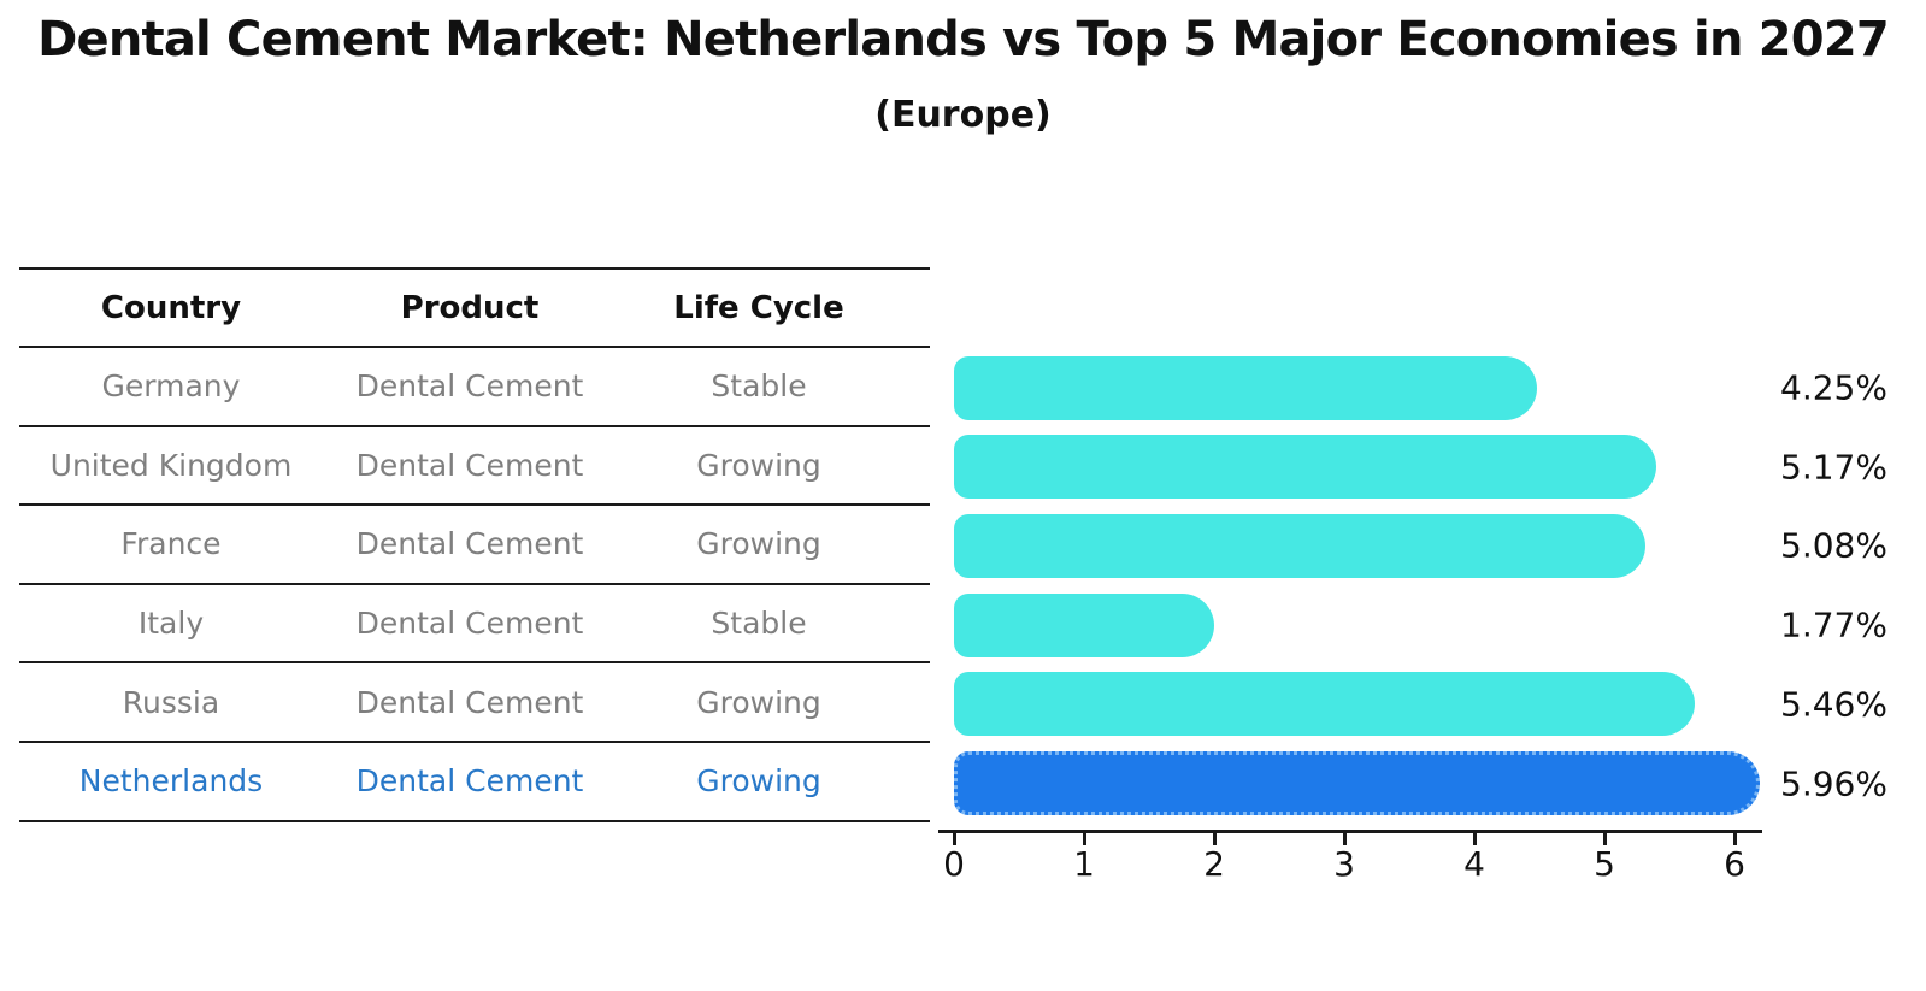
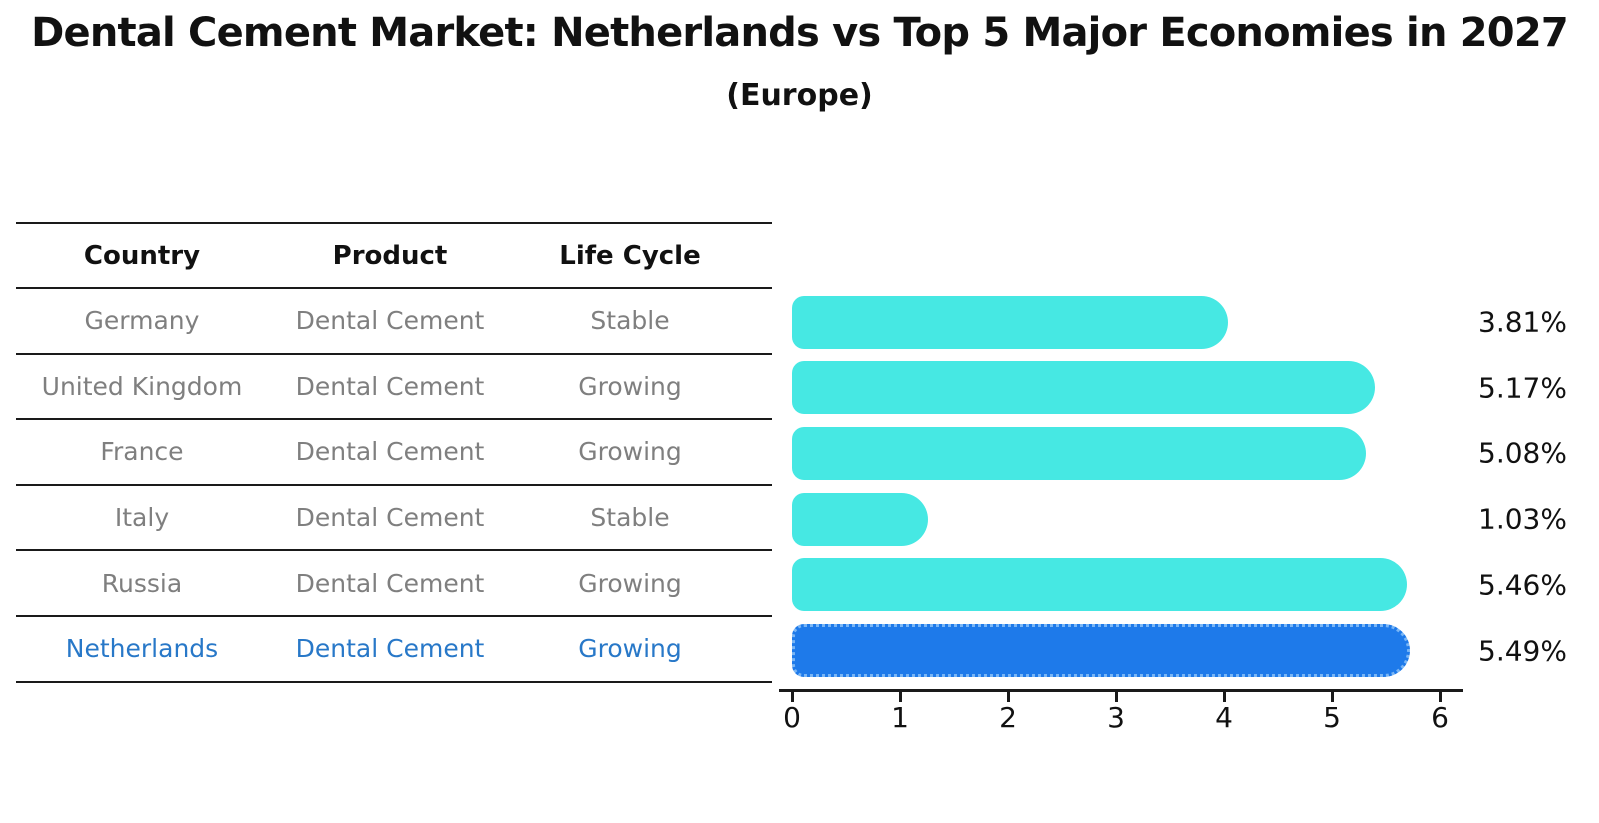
Germany: 4.25% -> 3.81%
Italy: 1.77% -> 1.03%
Netherlands: 5.96% -> 5.49%
